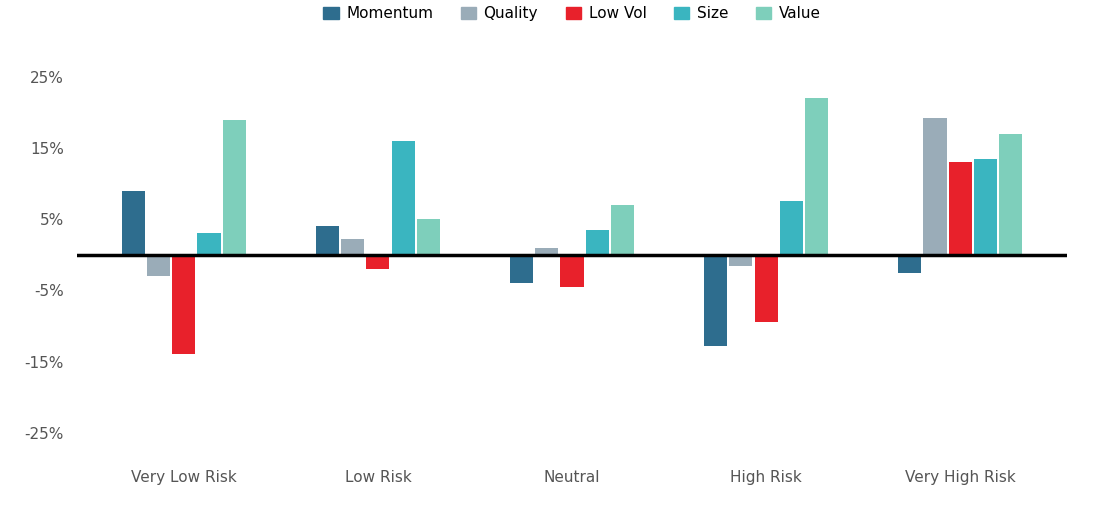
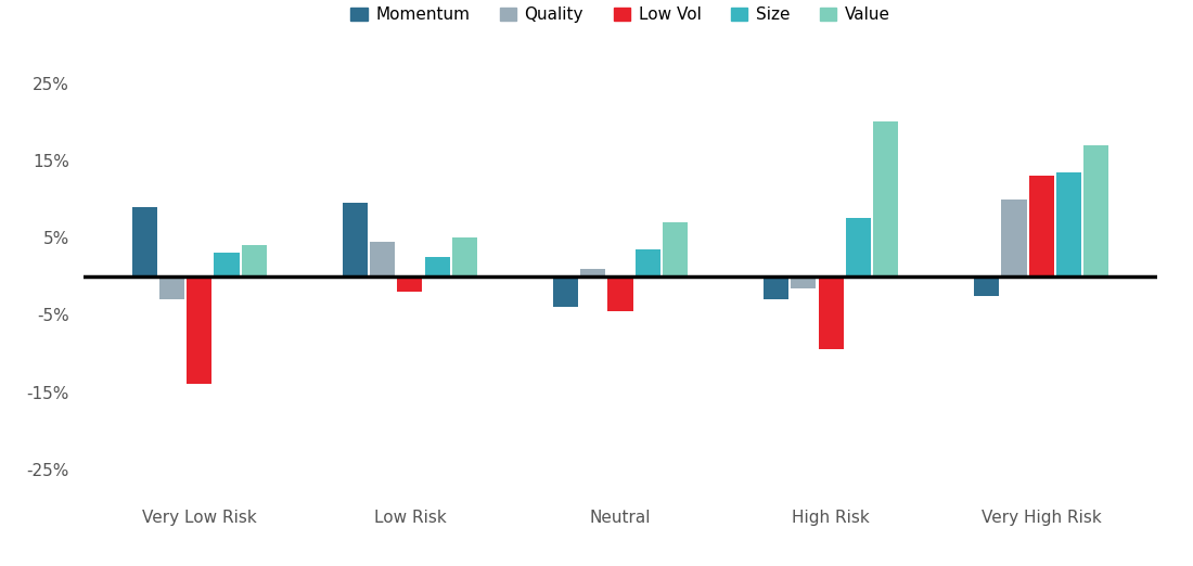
Value/Very Low Risk: 19% -> 4%
Momentum/Low Risk: 4.0% -> 9.5%
Quality/Low Risk: 2.2% -> 4.5%
Size/Low Risk: 16.0% -> 2.5%
Momentum/High Risk: -12.8% -> -3.0%
Value/High Risk: 22% -> 20%
Quality/Very High Risk: 19.2% -> 10.0%
